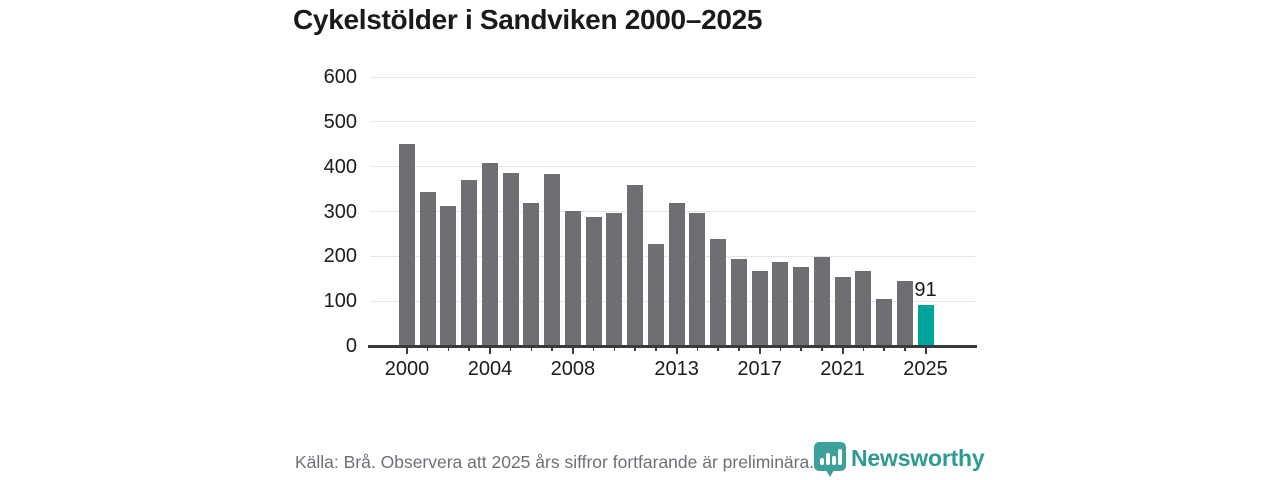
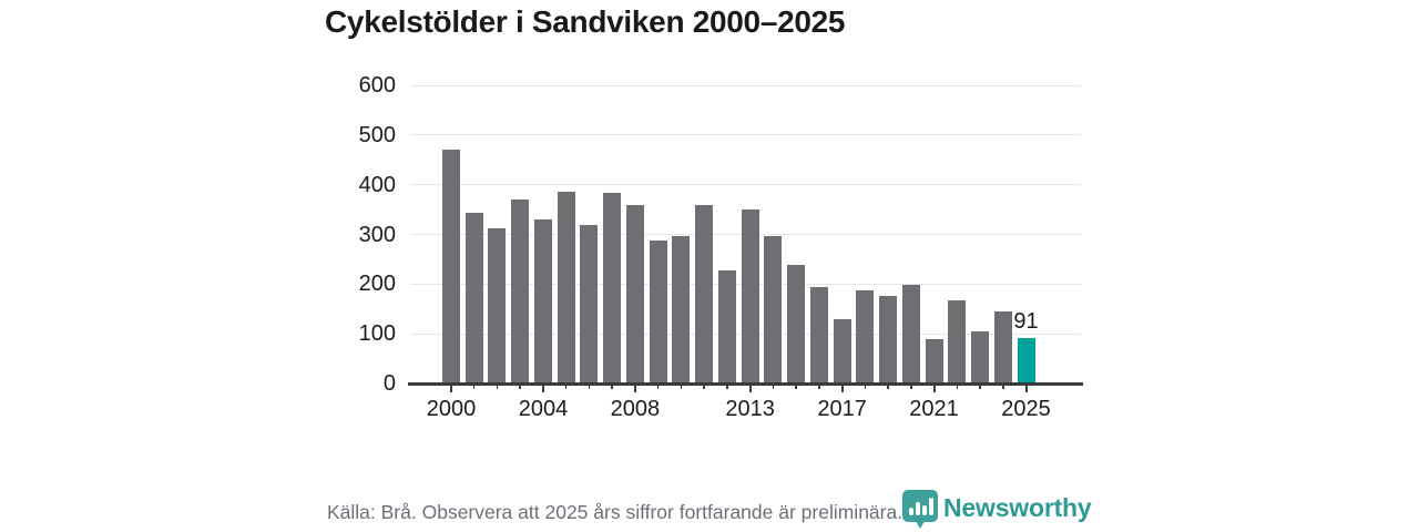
2000: 450 -> 470
2004: 410 -> 330
2008: 300 -> 360
2013: 320 -> 350
2017: 170 -> 130
2021: 150 -> 90
